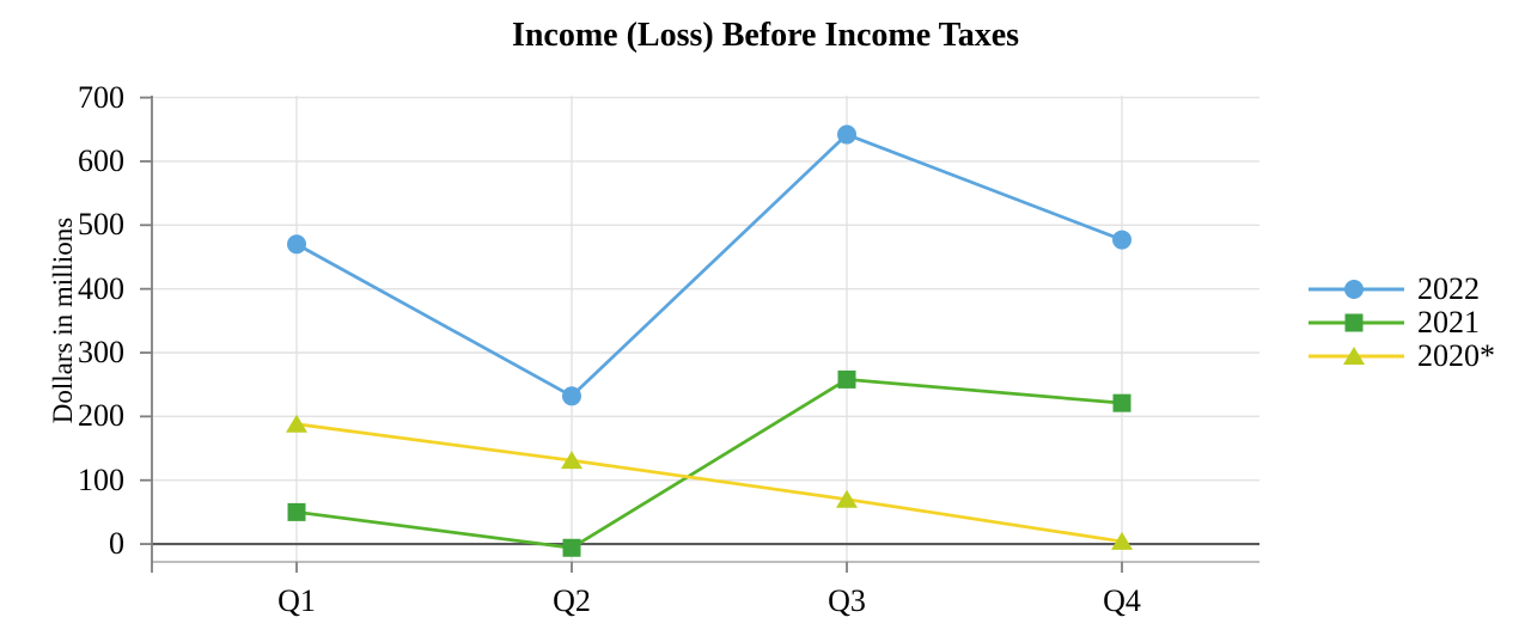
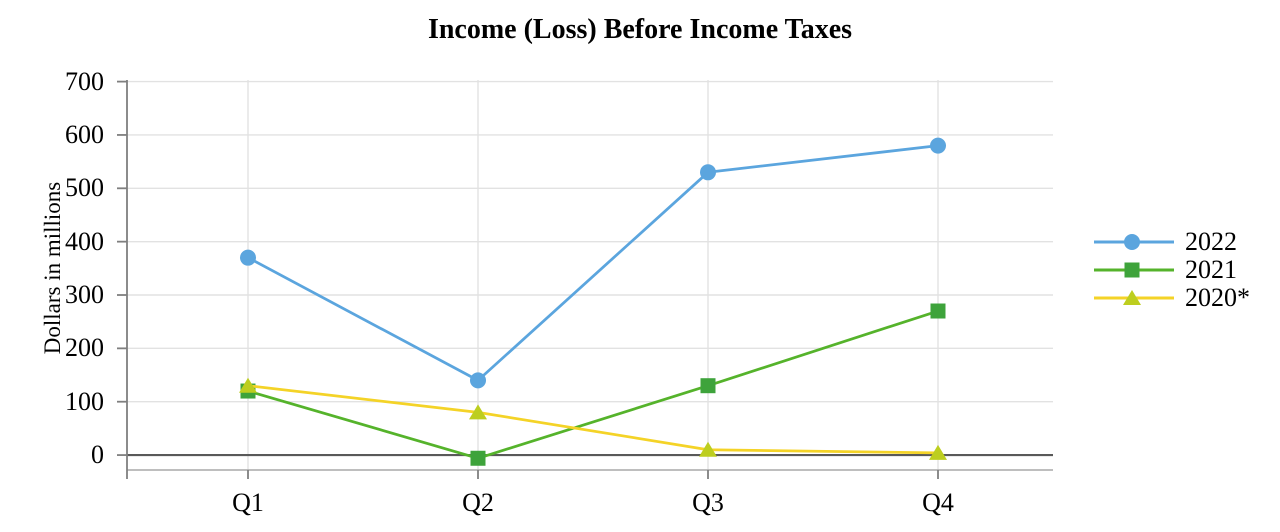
2022/Q1: 470 -> 370
2021/Q1: 50 -> 120
2020*/Q1: 190 -> 130
2022/Q2: 230 -> 140
2020*/Q2: 130 -> 80
2022/Q3: 640 -> 530
2021/Q3: 260 -> 130
2020*/Q3: 70 -> 10
2022/Q4: 480 -> 580
2021/Q4: 220 -> 270
